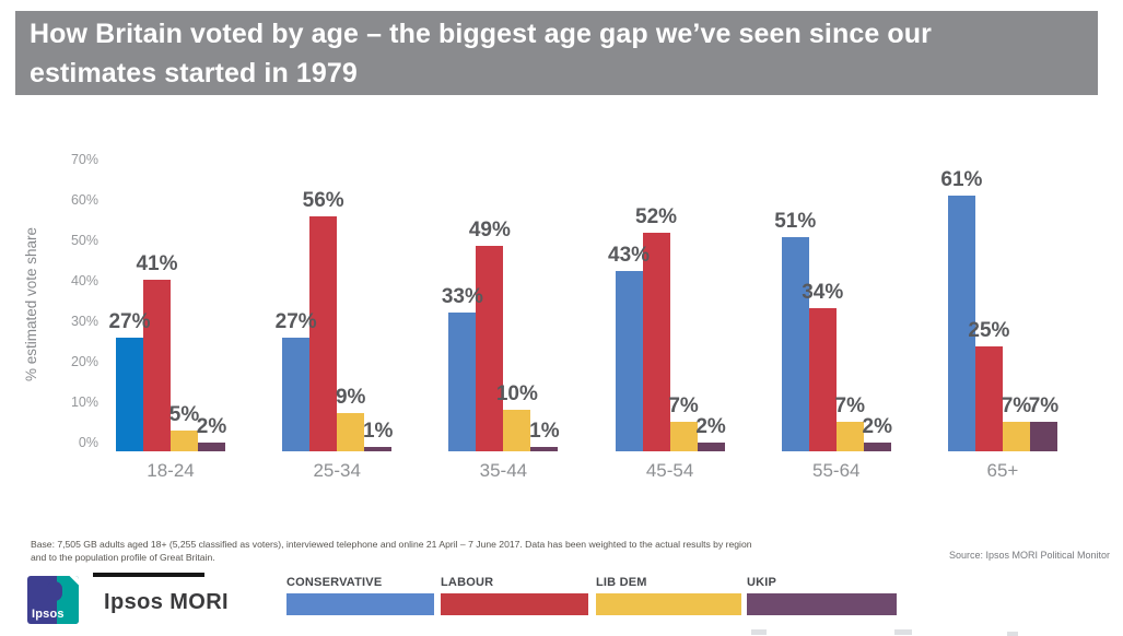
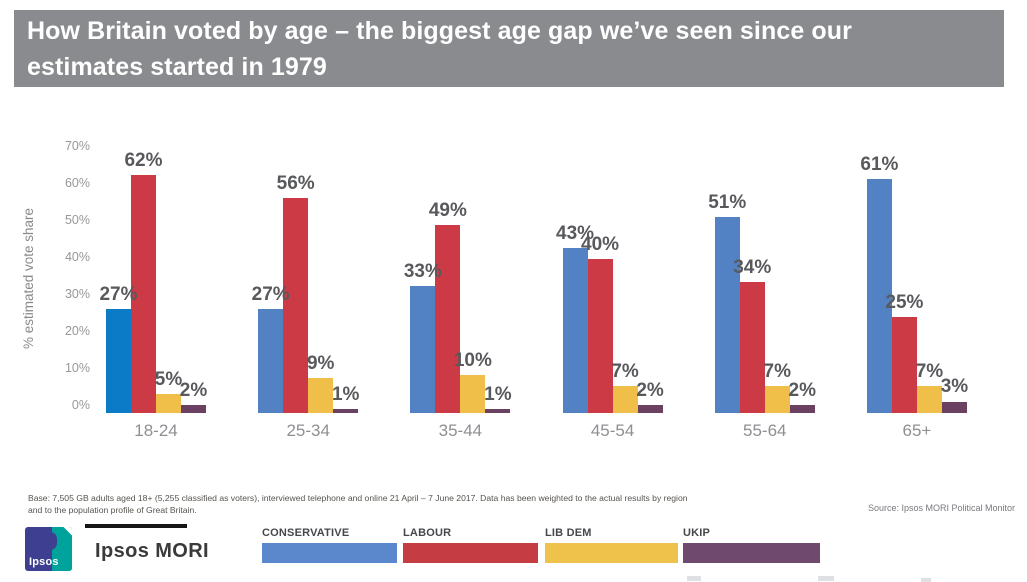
LABOUR/18-24: 41% -> 62%
LABOUR/45-54: 52% -> 40%
UKIP/65+: 7% -> 3%
